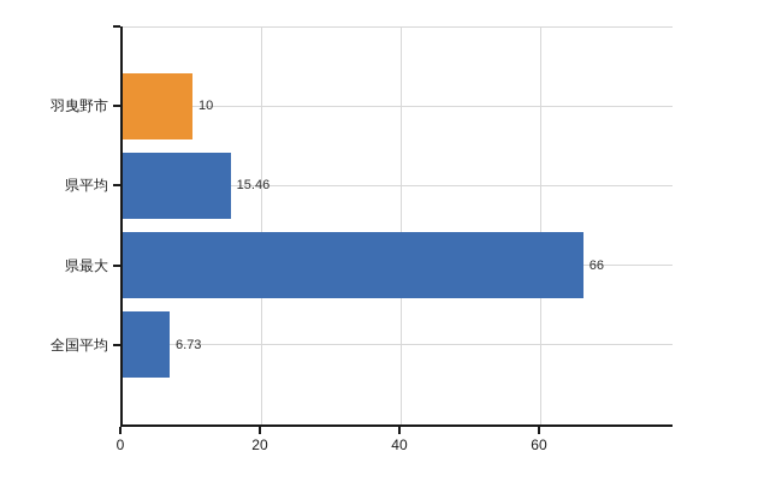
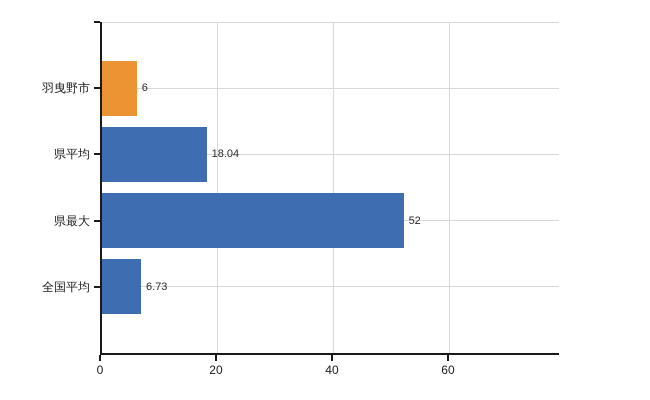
羽曳野市: 10 -> 6
県平均: 15.46 -> 18.04
県最大: 66 -> 52
